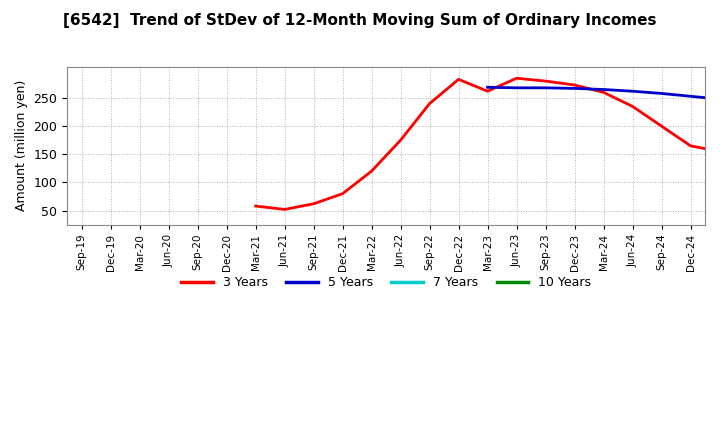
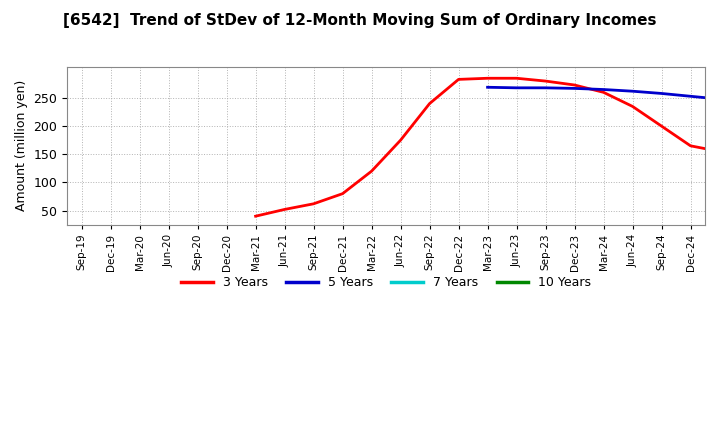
3 Years/Mar-21: 58 -> 40
3 Years/Mar-23: 262 -> 285
